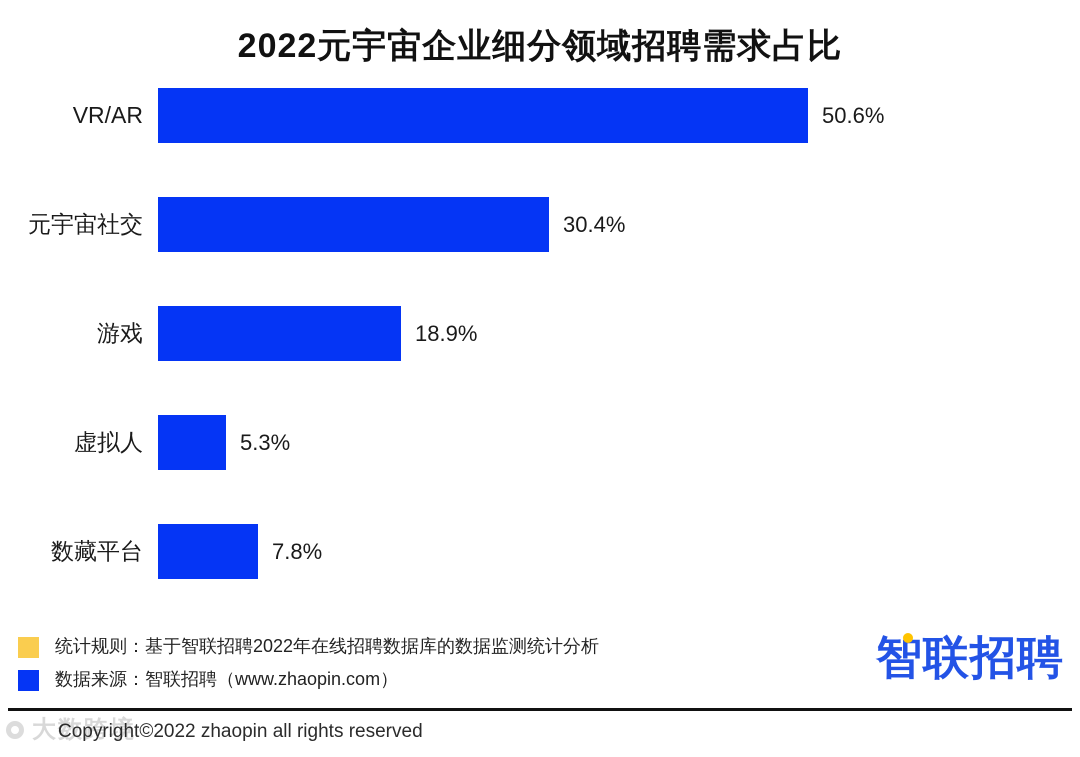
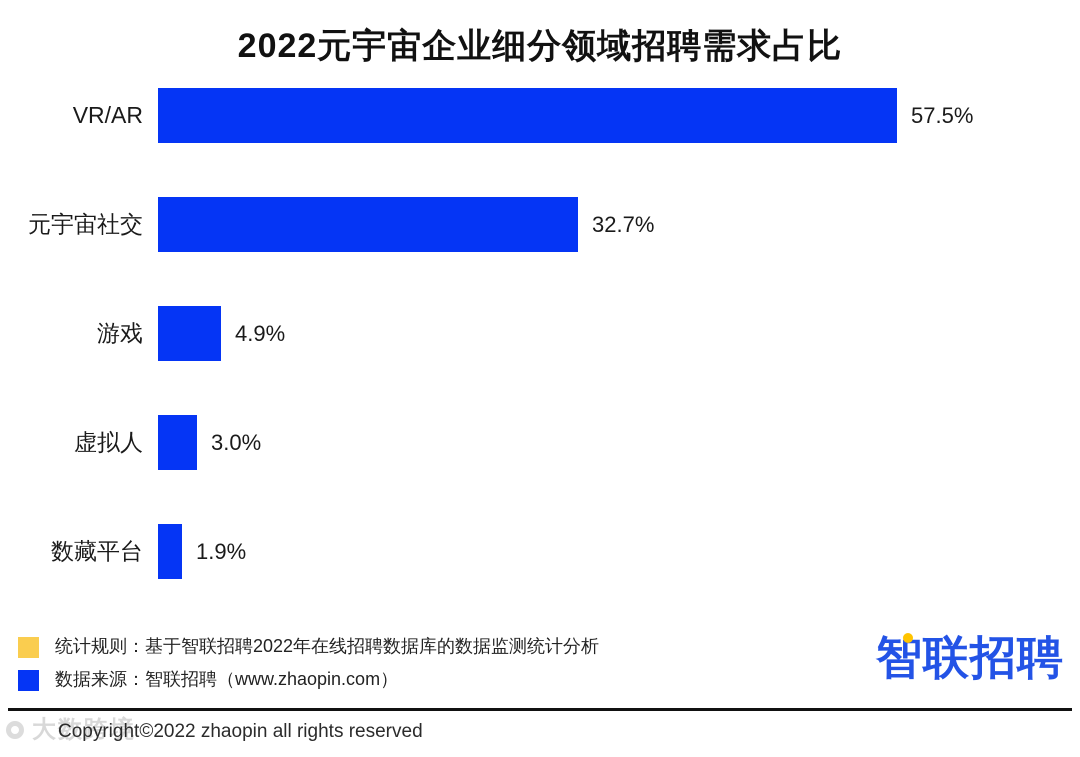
VR/AR: 50.6% -> 57.5%
元宇宙社交: 30.4% -> 32.7%
游戏: 18.9% -> 4.9%
虚拟人: 5.3% -> 3.0%
数藏平台: 7.8% -> 1.9%
